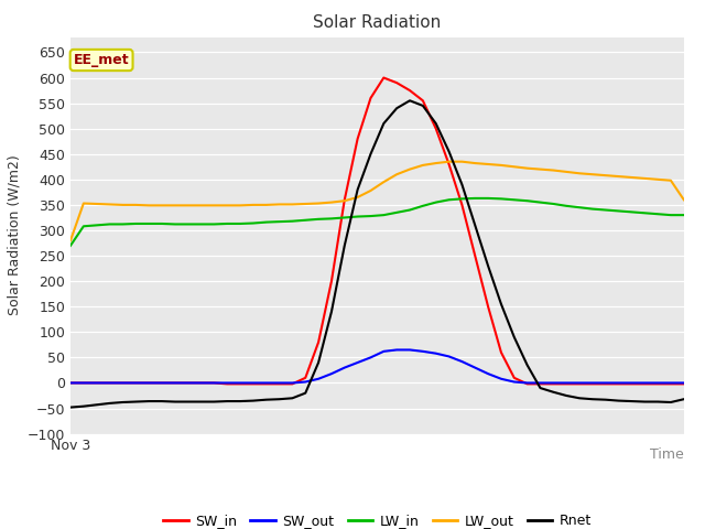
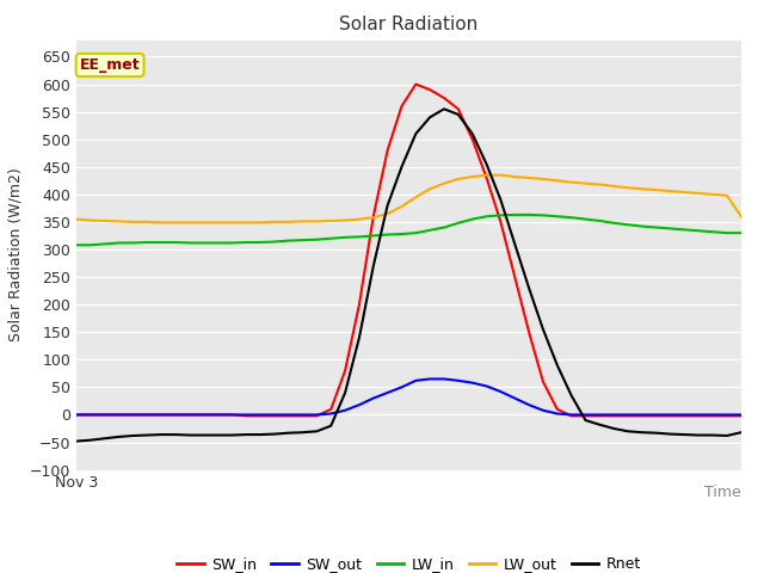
LW_in/Nov 3: 270 -> 308
LW_out/Nov 3: 280 -> 355
